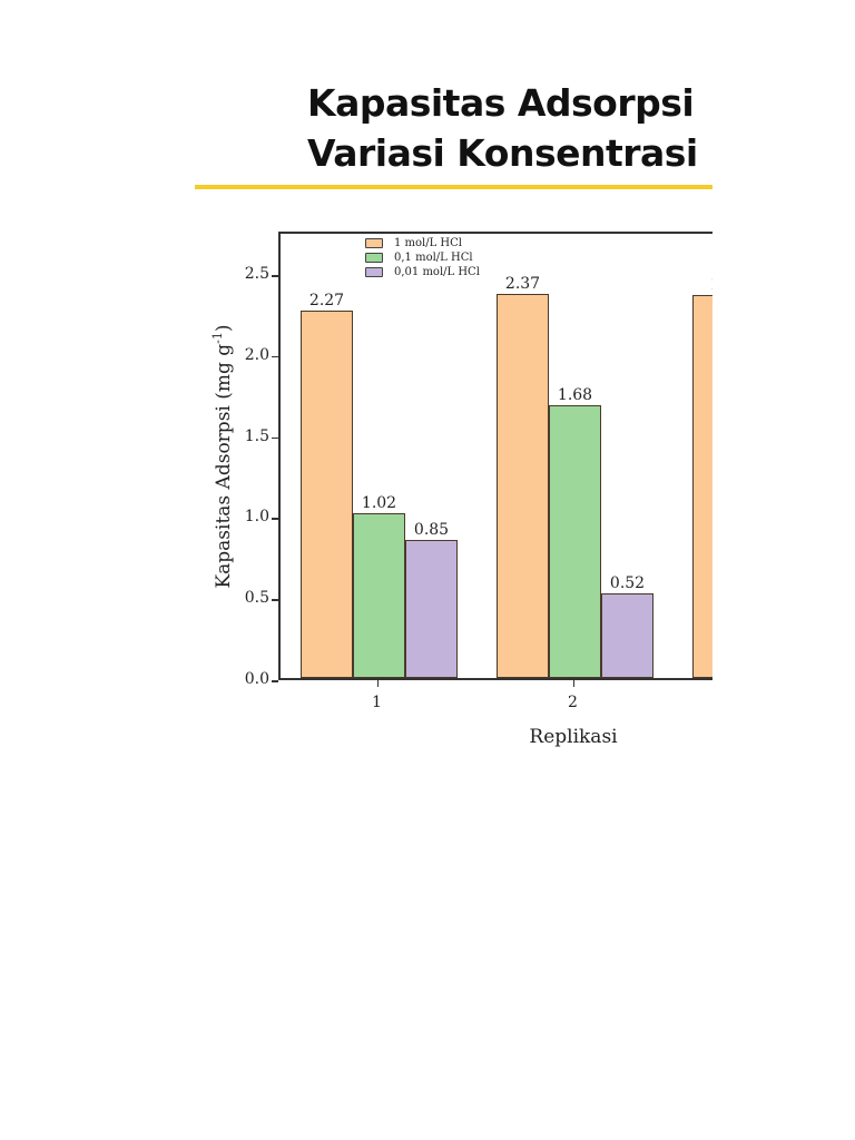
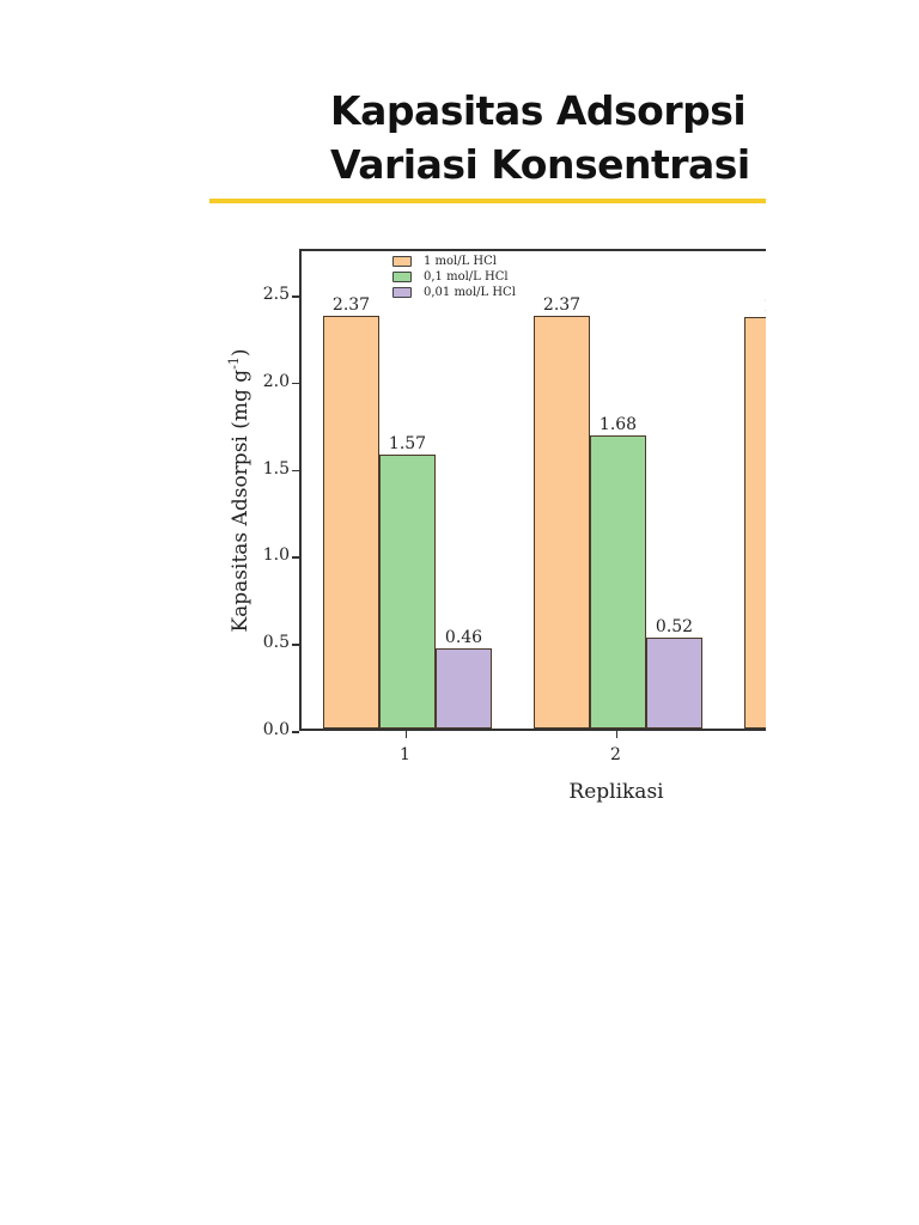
1 mol/L HCl/1: 2.27 -> 2.37
0,1 mol/L HCl/1: 1.02 -> 1.57
0,01 mol/L HCl/1: 0.85 -> 0.46
